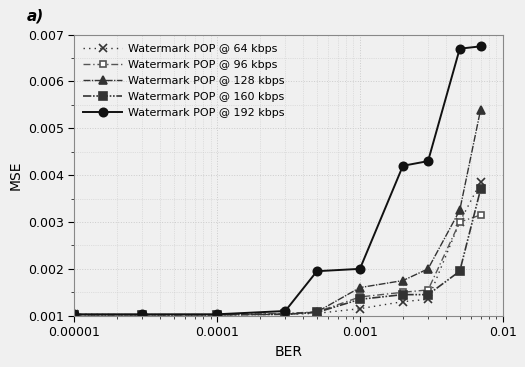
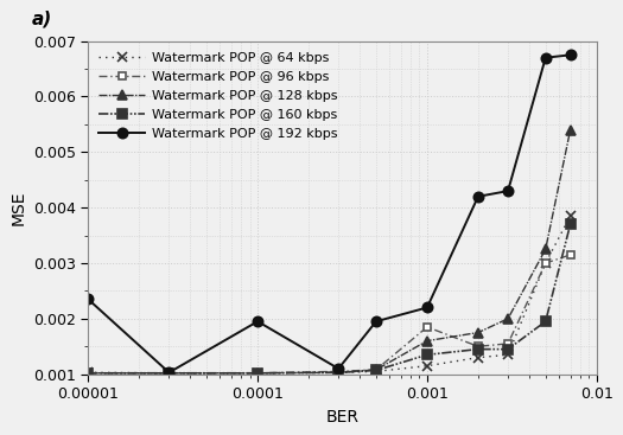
Watermark POP @ 192 kbps/0.00001: 0.00103 -> 0.00235
Watermark POP @ 192 kbps/0.0001: 0.00103 -> 0.00195
Watermark POP @ 96 kbps/0.001: 0.00140 -> 0.00185
Watermark POP @ 192 kbps/0.001: 0.00200 -> 0.00220
